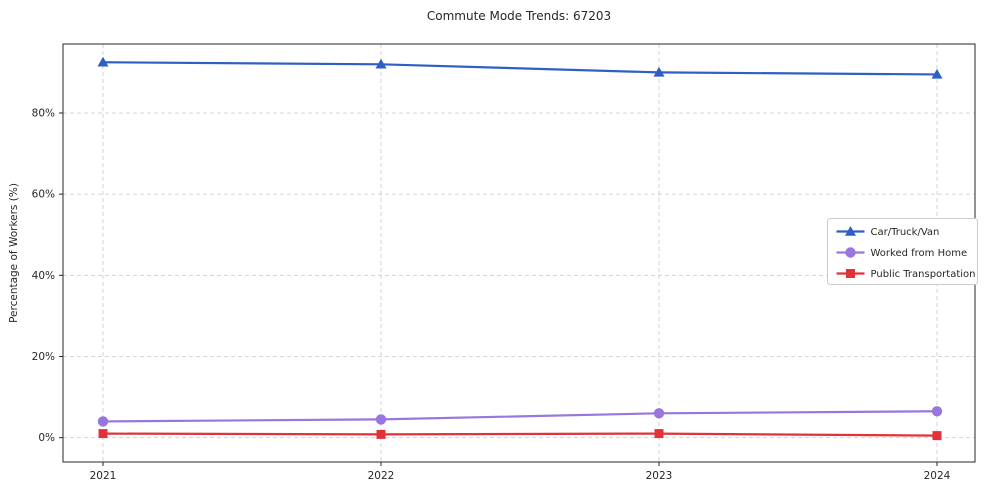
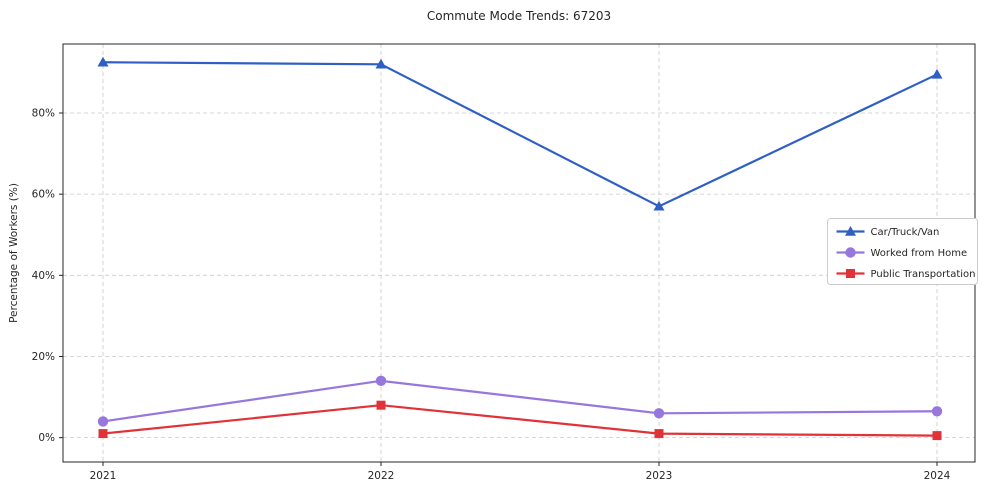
Worked from Home/2022: 4% -> 14%
Public Transportation/2022: 1% -> 8%
Car/Truck/Van/2023: 90% -> 57%
